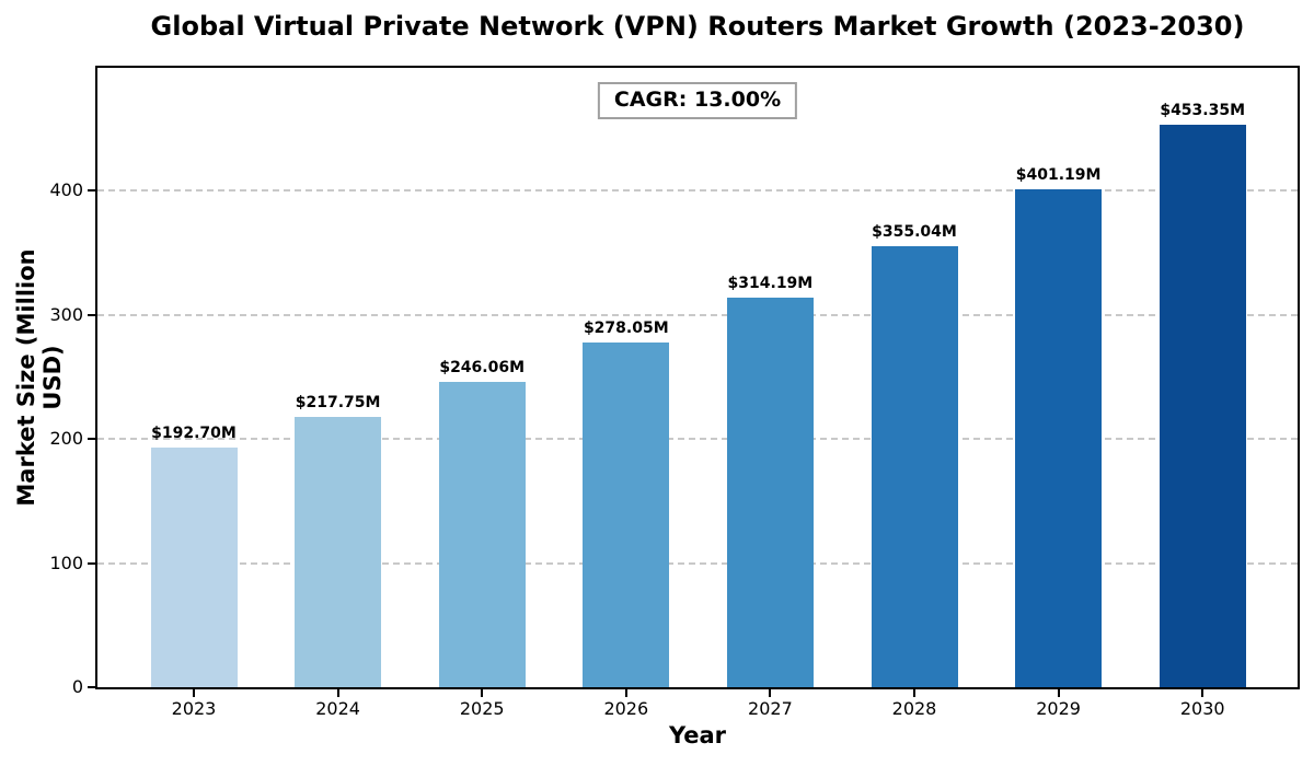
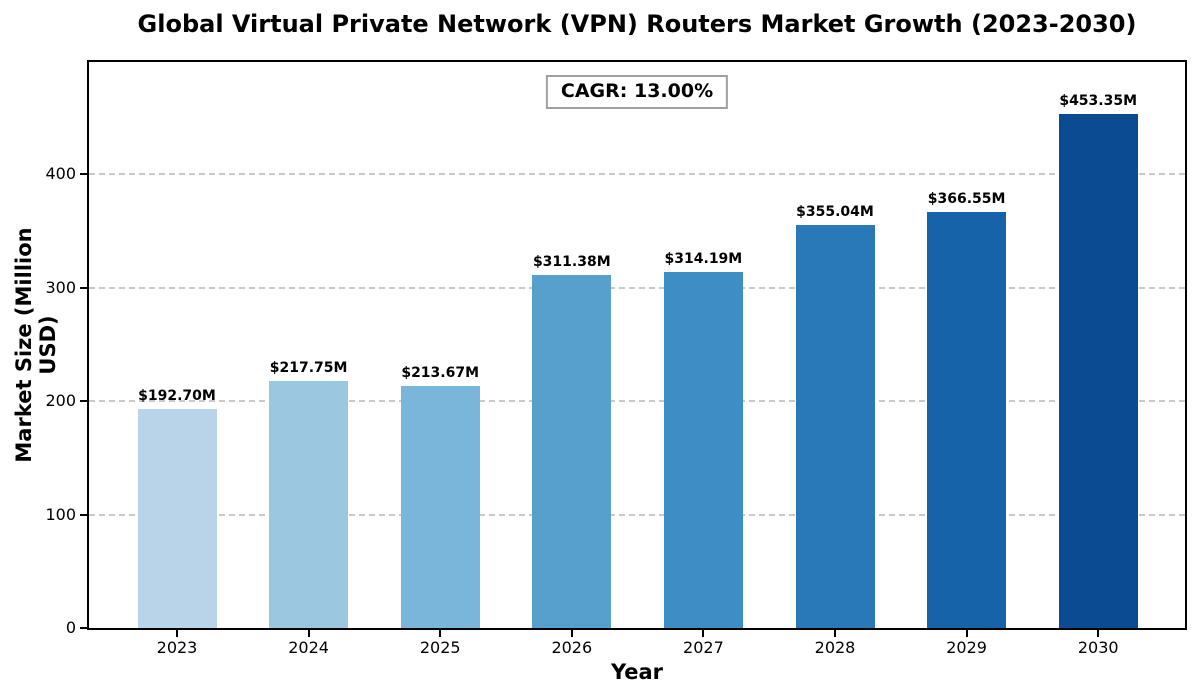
2025: $246.06M -> $213.67M
2026: $278.05M -> $311.38M
2029: $401.19M -> $366.55M
